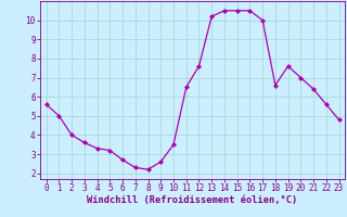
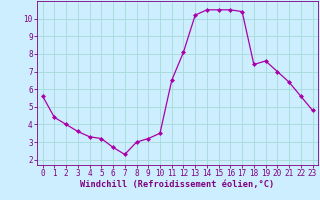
1: 5.0 -> 4.4
8: 2.2 -> 3.0
9: 2.6 -> 3.2
12: 7.6 -> 8.1
17: 10.0 -> 10.4
18: 6.6 -> 7.4
